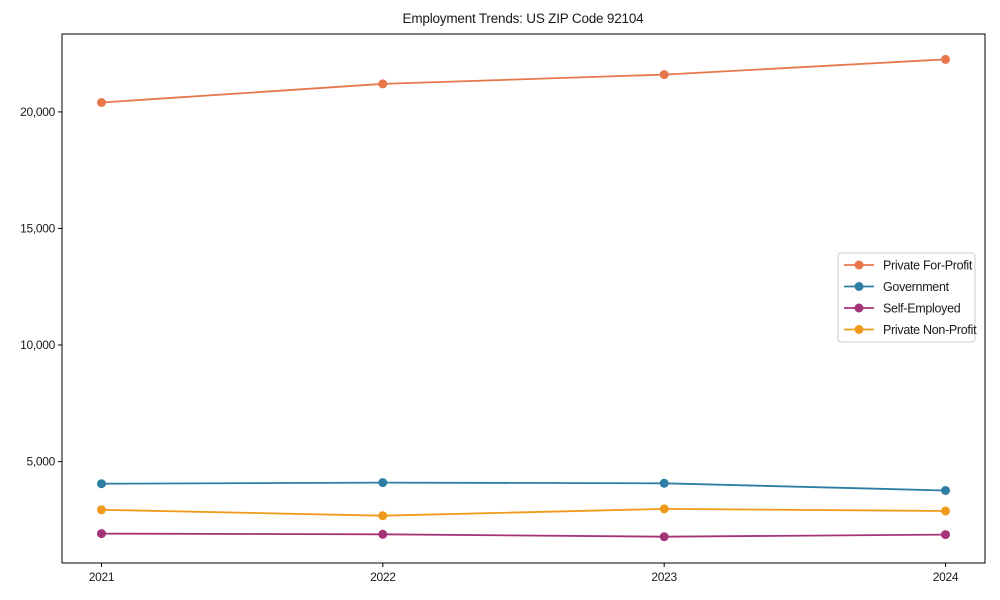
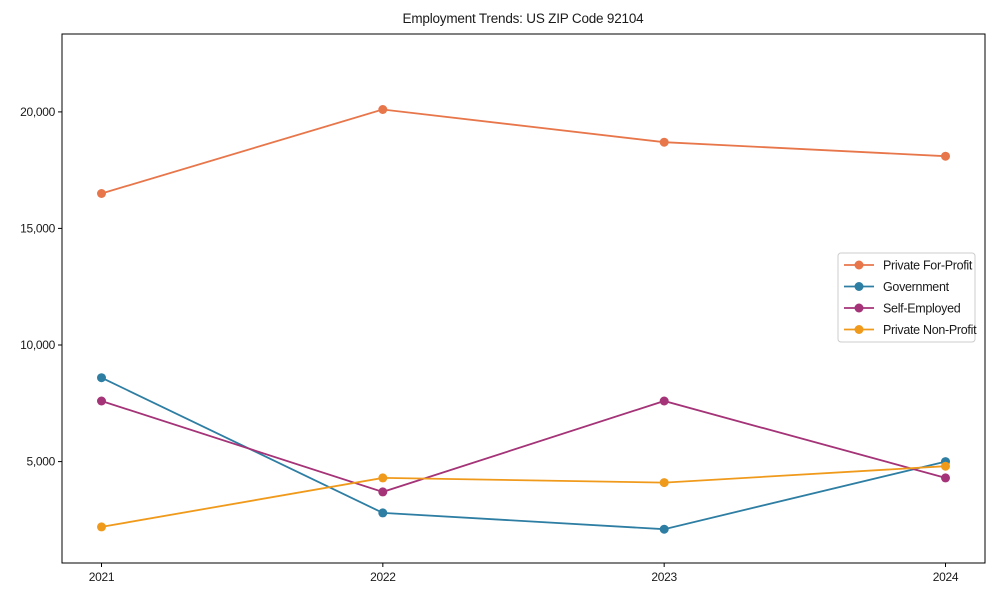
Private For-Profit/2021: 20400 -> 16500
Government/2021: 4000 -> 8600
Self-Employed/2021: 1900 -> 7600
Private Non-Profit/2021: 2900 -> 2200
Private For-Profit/2022: 21200 -> 20100
Government/2022: 4100 -> 2800
Self-Employed/2022: 1900 -> 3700
Private Non-Profit/2022: 2700 -> 4300
Private For-Profit/2023: 21600 -> 18700
Government/2023: 4100 -> 2100
Self-Employed/2023: 1800 -> 7600
Private Non-Profit/2023: 3000 -> 4100
Private For-Profit/2024: 22200 -> 18100
Government/2024: 3800 -> 5000
Self-Employed/2024: 1900 -> 4300
Private Non-Profit/2024: 2900 -> 4800
